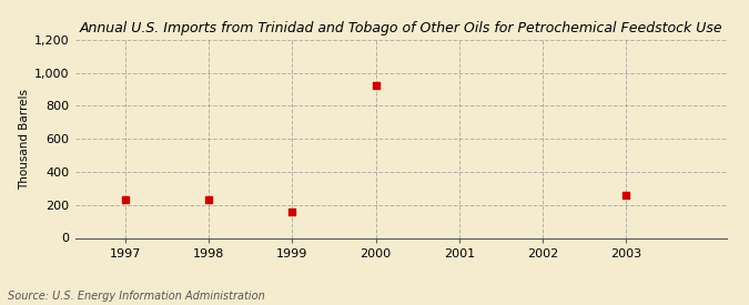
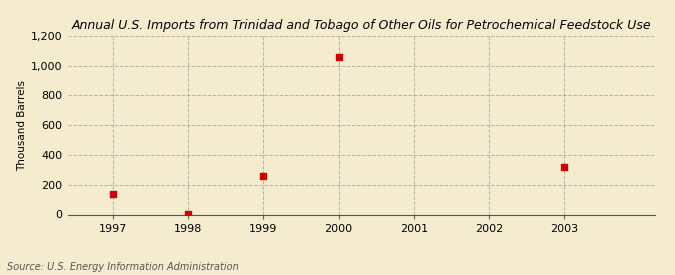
1997: 230 -> 140
1998: 230 -> 0
1999: 160 -> 260
2000: 920 -> 1,060
2003: 260 -> 320
